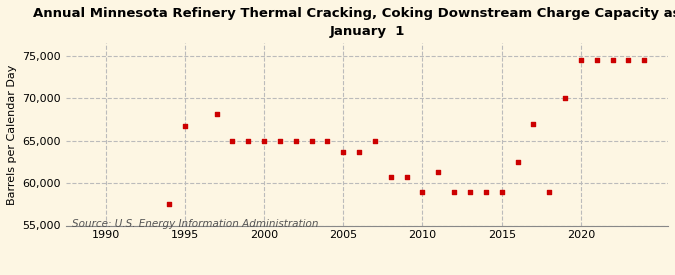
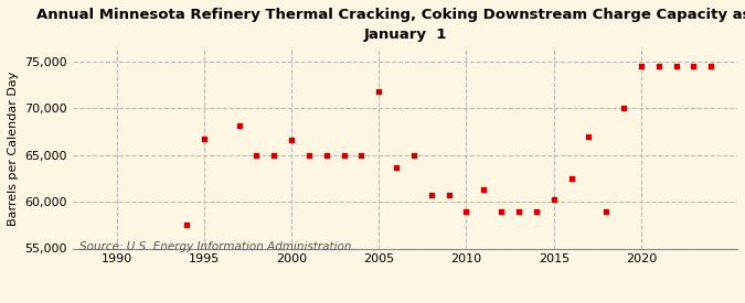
2000: 65,000 -> 66,600
2005: 63,700 -> 71,800
2015: 59,000 -> 60,200
